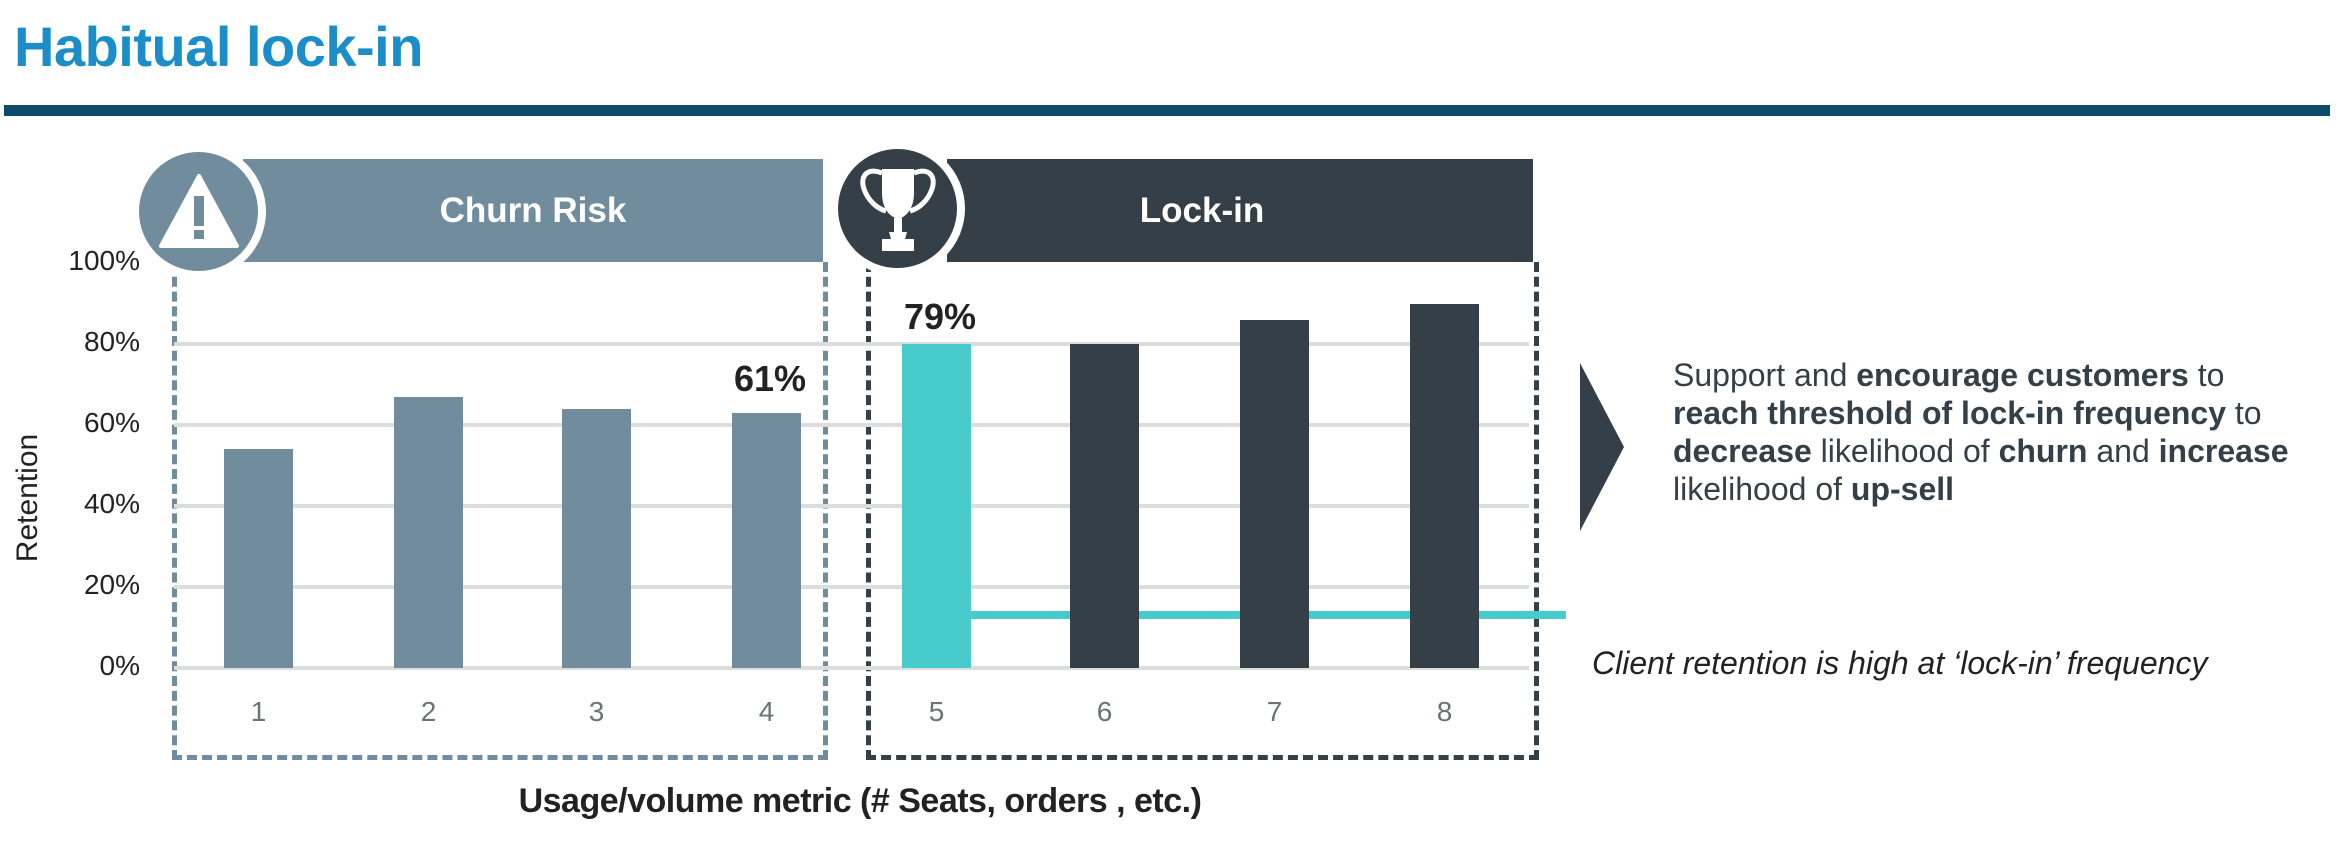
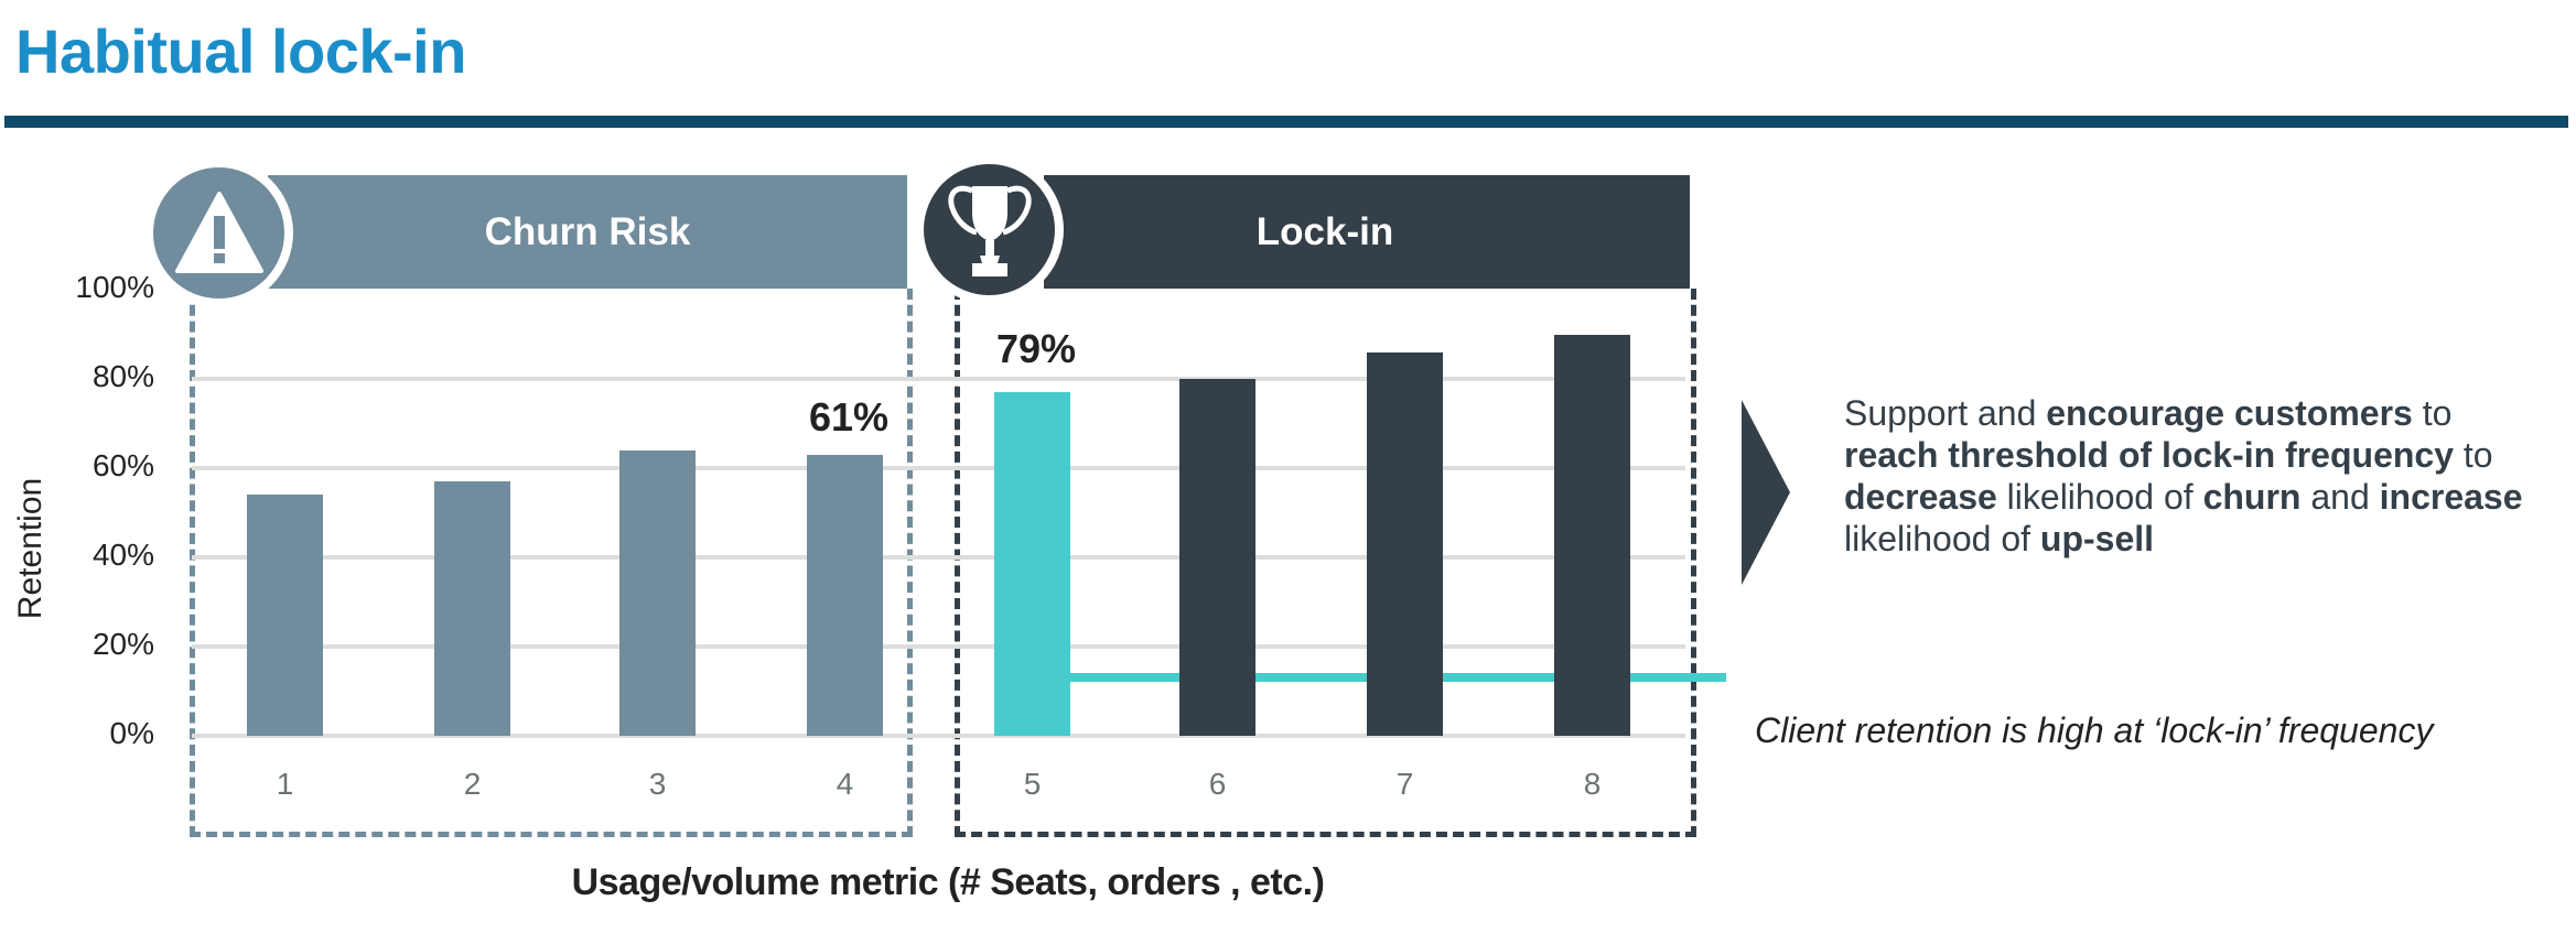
2: 67% -> 57%
5: 80% -> 77%
